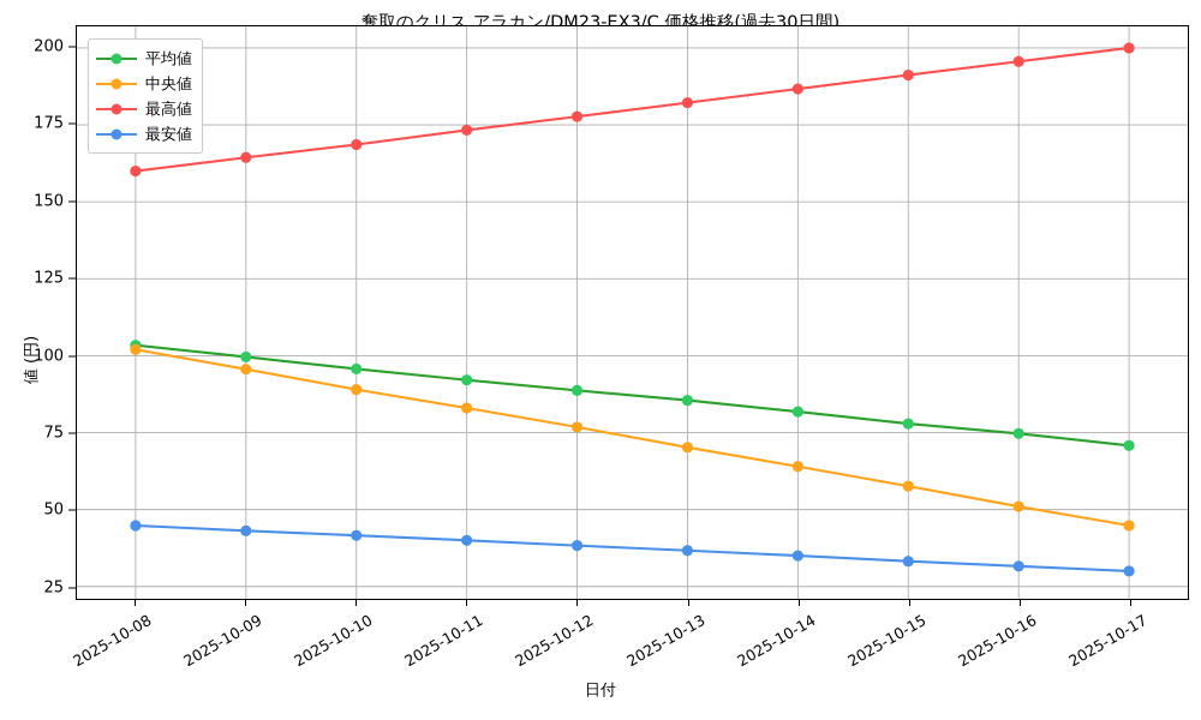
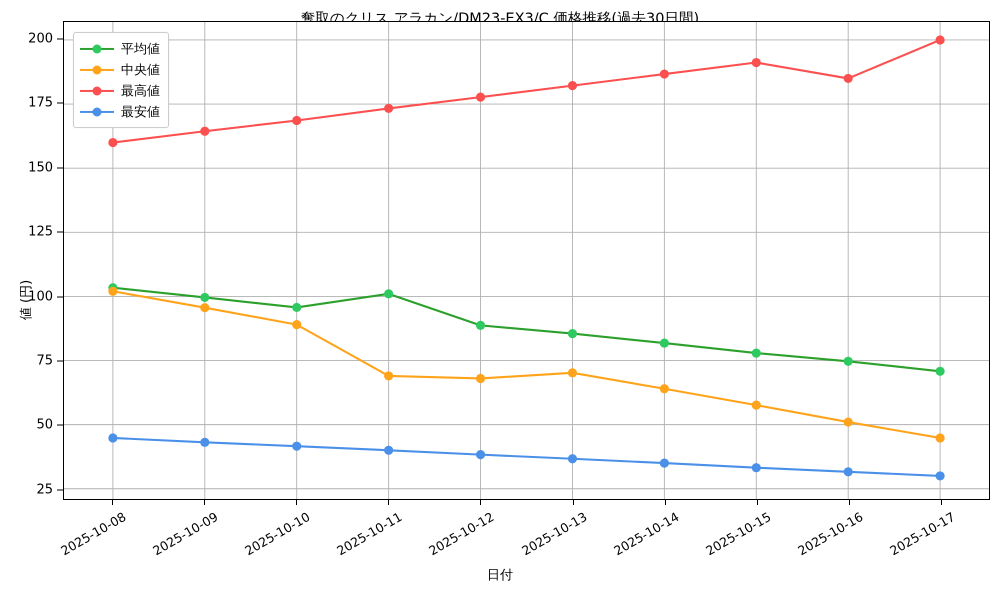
平均値/2025-10-11: 92 -> 101
中央値/2025-10-11: 83 -> 69
中央値/2025-10-12: 77 -> 68
最高値/2025-10-16: 196 -> 185
